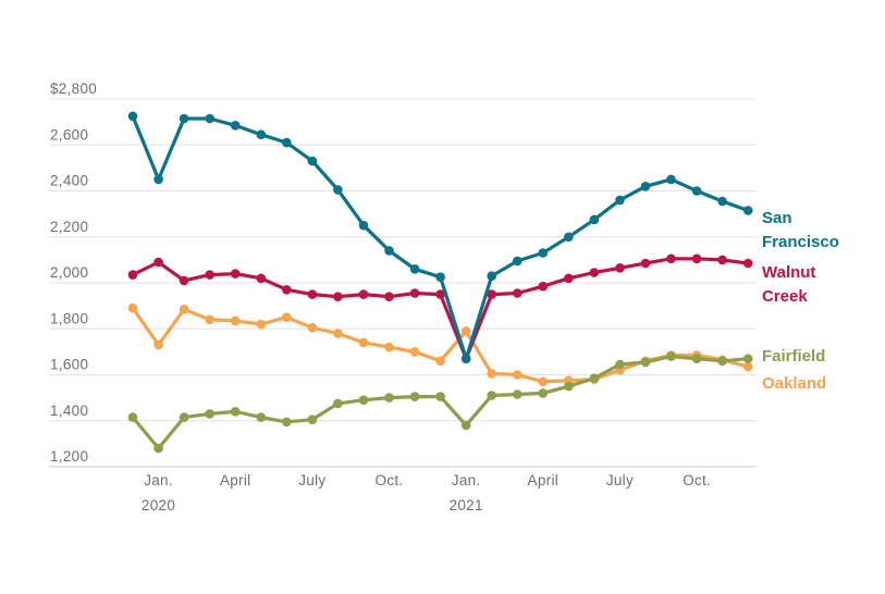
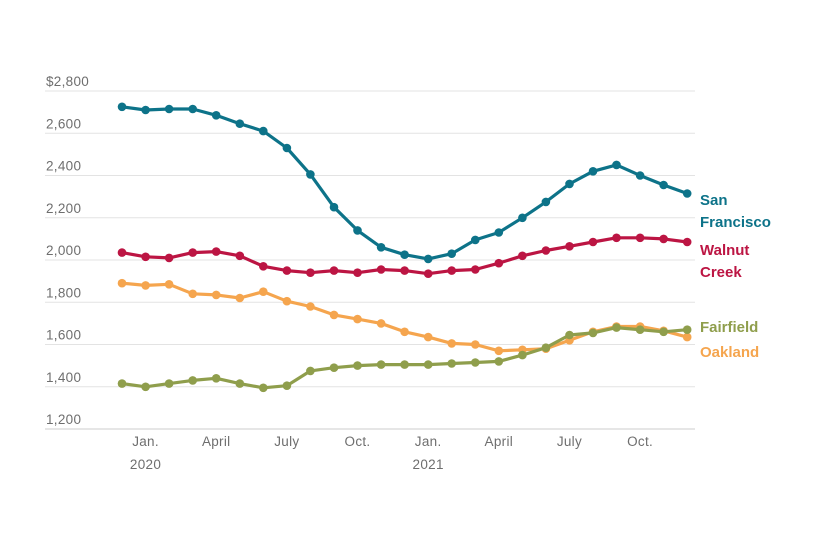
San Francisco/Jan. 2020: $2450 -> $2710
Walnut Creek/Jan. 2020: $2090 -> $2020
Fairfield/Jan. 2020: $1280 -> $1400
Oakland/Jan. 2020: $1730 -> $1880
San Francisco/Jan. 2021: $1670 -> $2000
Walnut Creek/Jan. 2021: $1670 -> $1940
Fairfield/Jan. 2021: $1380 -> $1500
Oakland/Jan. 2021: $1790 -> $1640
